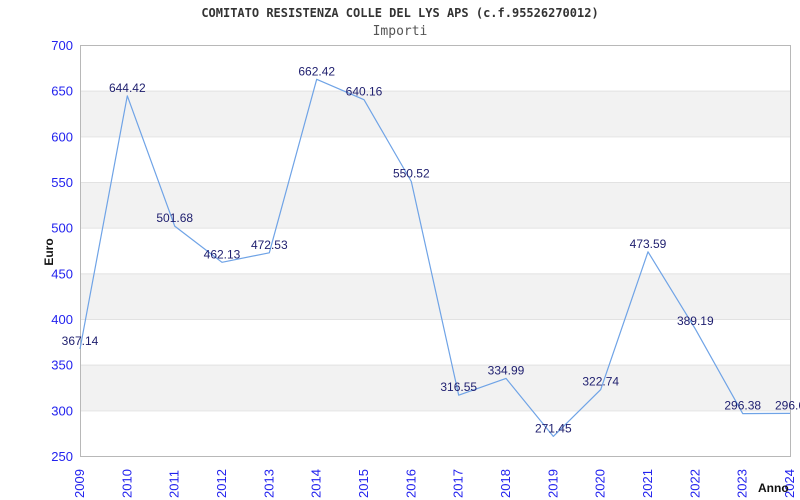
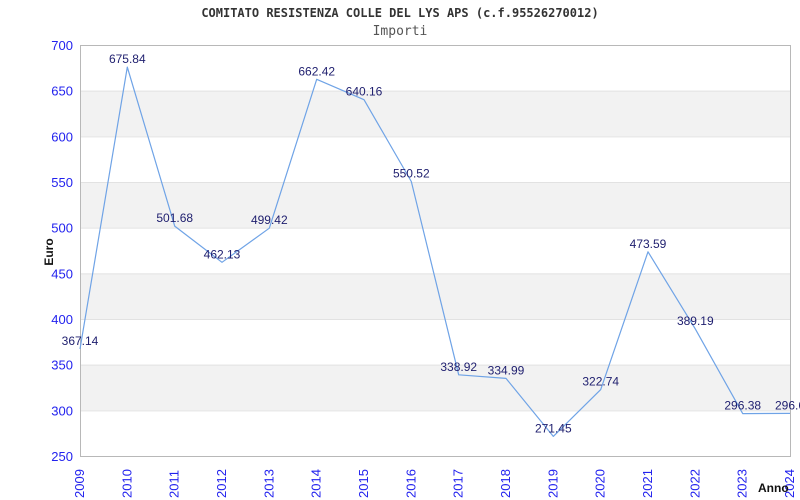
2010: 644.42 -> 675.84
2013: 472.53 -> 499.42
2017: 316.55 -> 338.92
